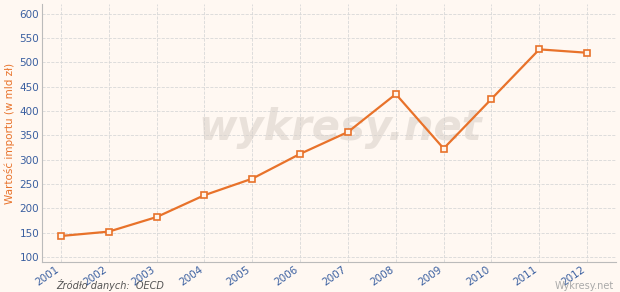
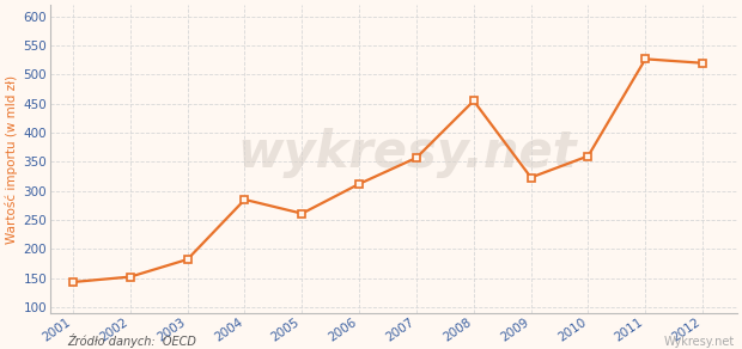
2004: 227 -> 285
2008: 435 -> 455
2010: 425 -> 360
